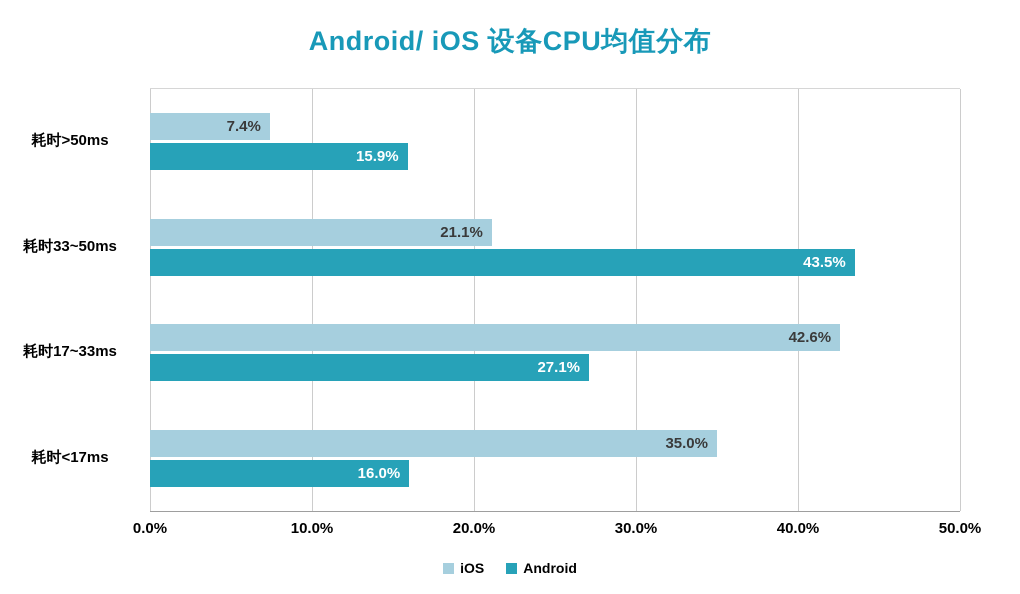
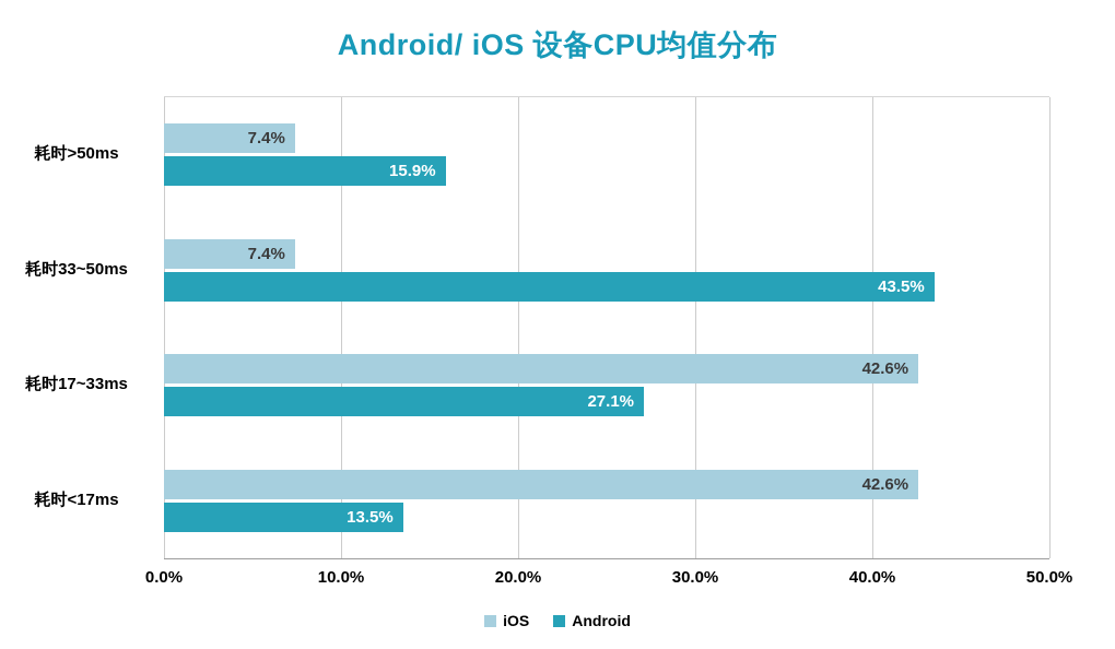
iOS/耗时33~50ms: 21.1% -> 7.4%
iOS/耗时<17ms: 35.0% -> 42.6%
Android/耗时<17ms: 16.0% -> 13.5%
